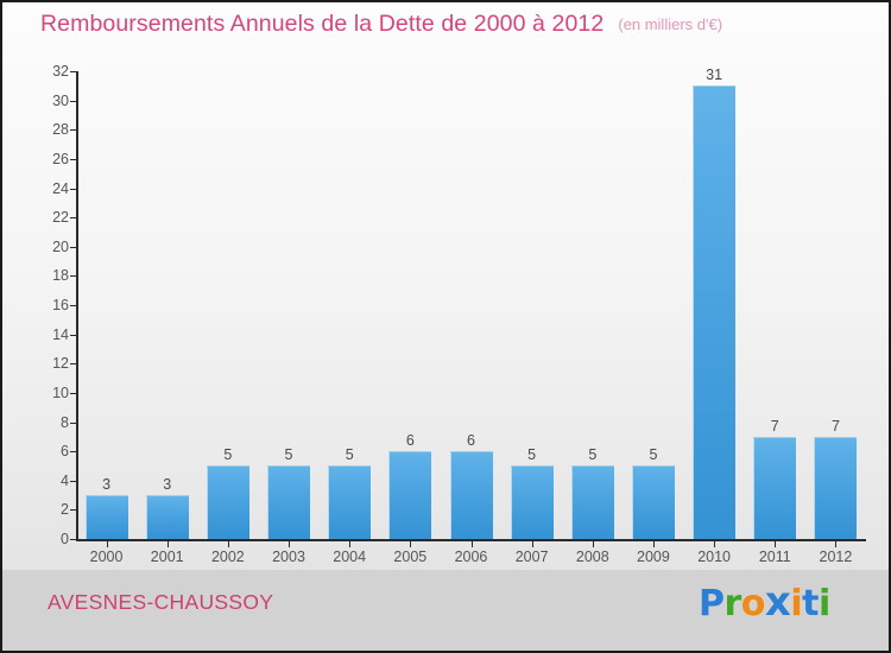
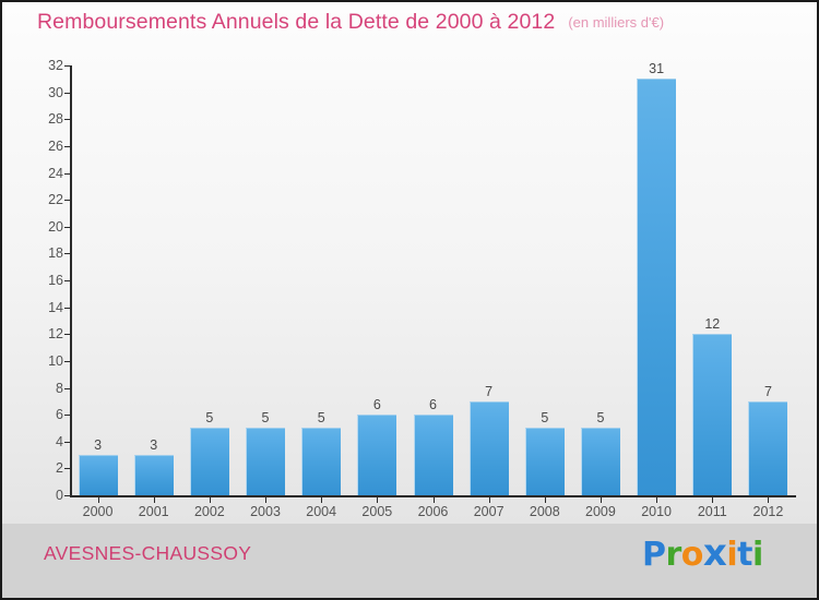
2007: 5 -> 7
2011: 7 -> 12
